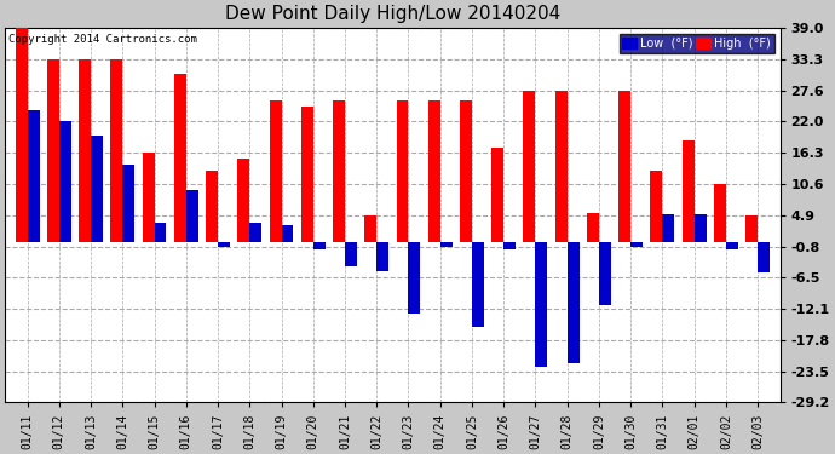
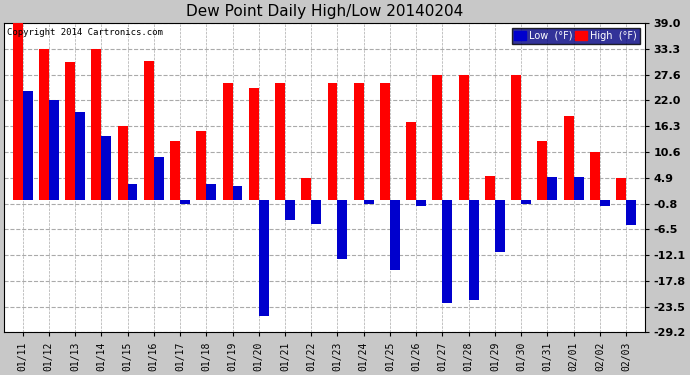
High (°F)/01/13: 33.3 -> 30.5
Low (°F)/01/20: -1.3 -> -25.5
